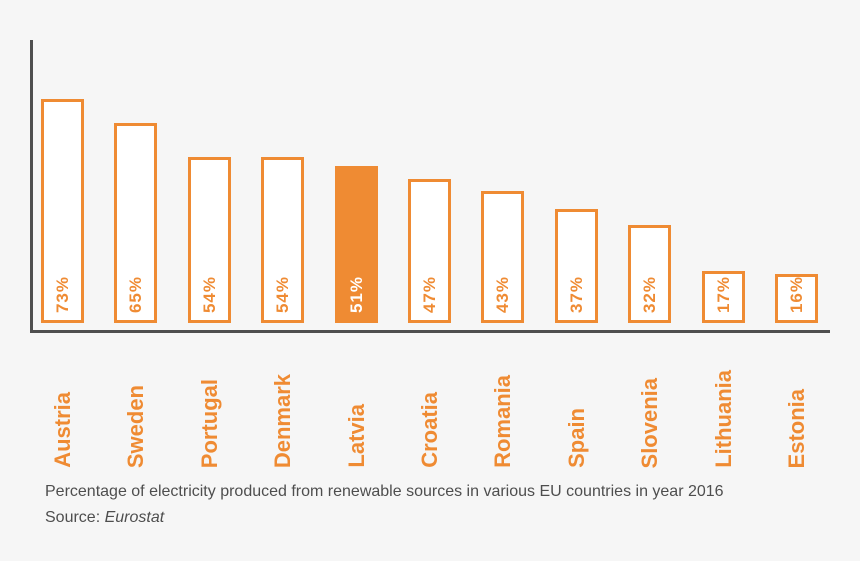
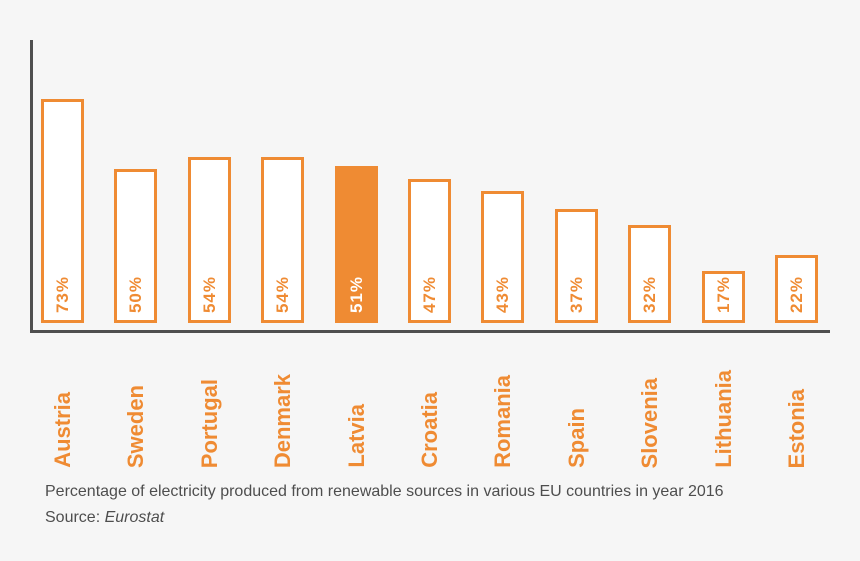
Sweden: 65% -> 50%
Estonia: 16% -> 22%
